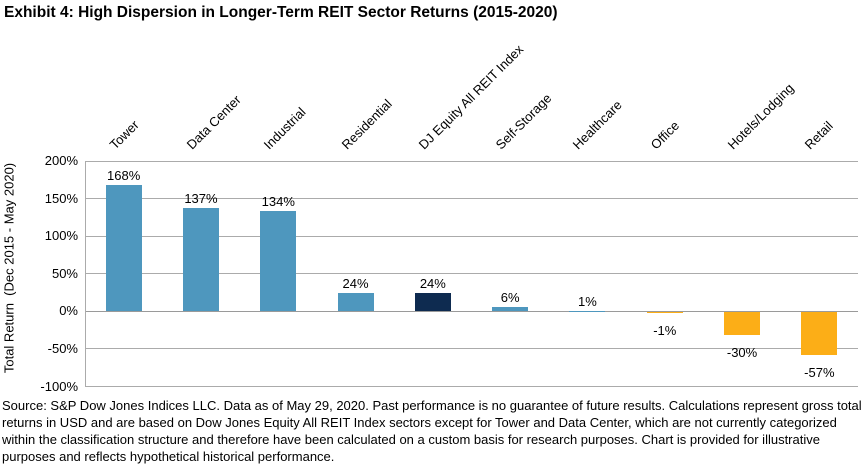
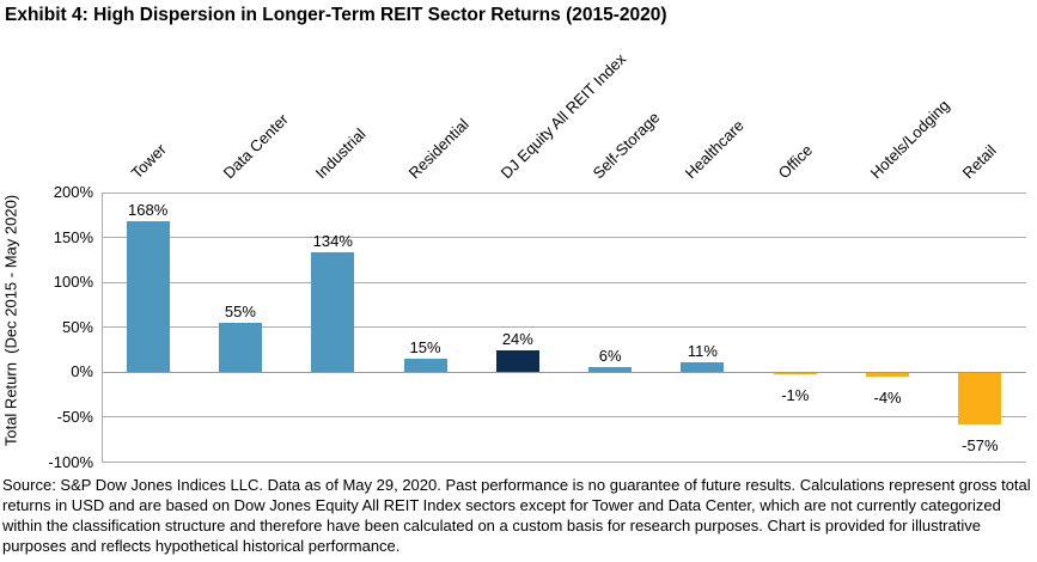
Data Center: 137% -> 55%
Residential: 24% -> 15%
Healthcare: 1% -> 11%
Hotels/Lodging: -30% -> -4%
